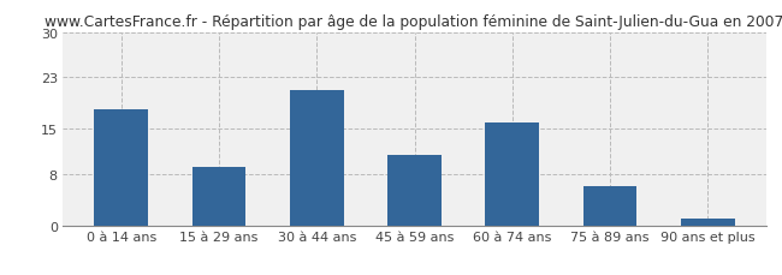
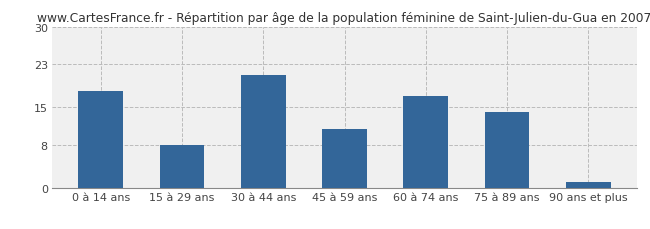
15 à 29 ans: 9 -> 8
60 à 74 ans: 16 -> 17
75 à 89 ans: 6 -> 14
